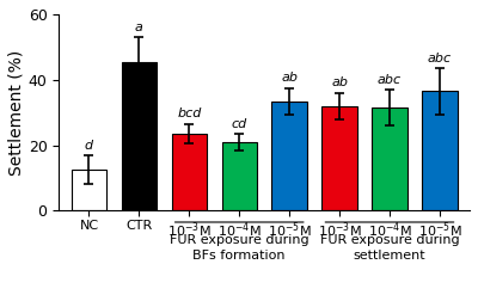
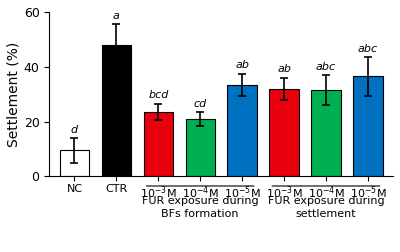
NC: 12.5 -> 9.5
CTR: 45.5 -> 48.0
